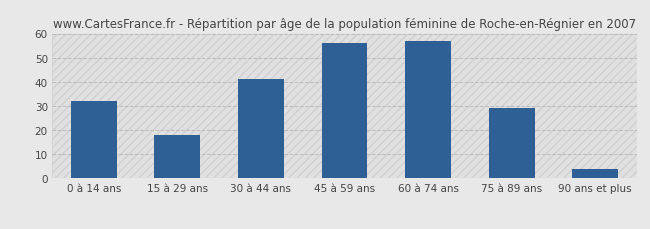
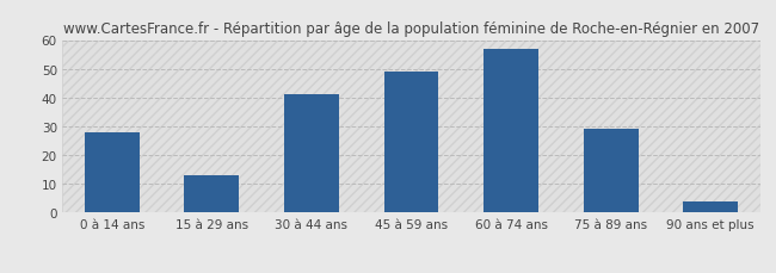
0 à 14 ans: 32 -> 28
15 à 29 ans: 18 -> 13
45 à 59 ans: 56 -> 49
